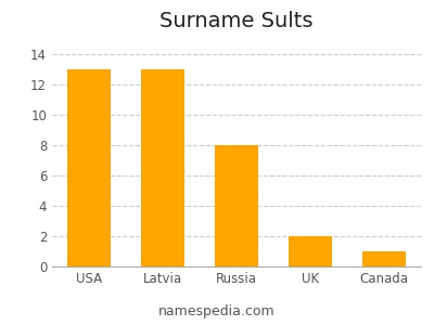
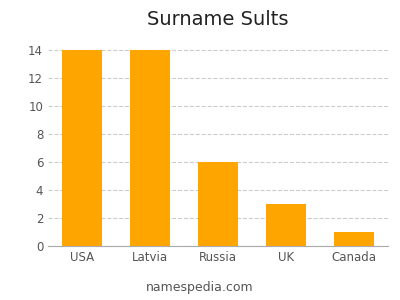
USA: 13 -> 14
Latvia: 13 -> 14
Russia: 8 -> 6
UK: 2 -> 3
